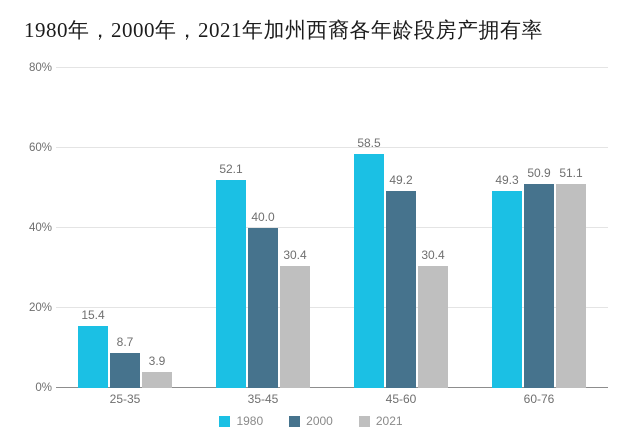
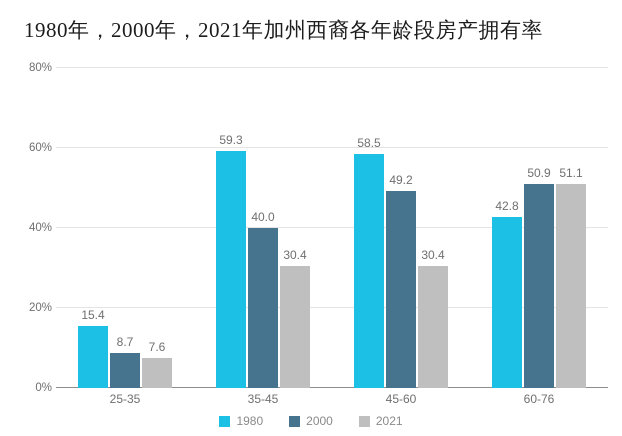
2021/25-35: 3.9 -> 7.6
1980/35-45: 52.1 -> 59.3
1980/60-76: 49.3 -> 42.8
